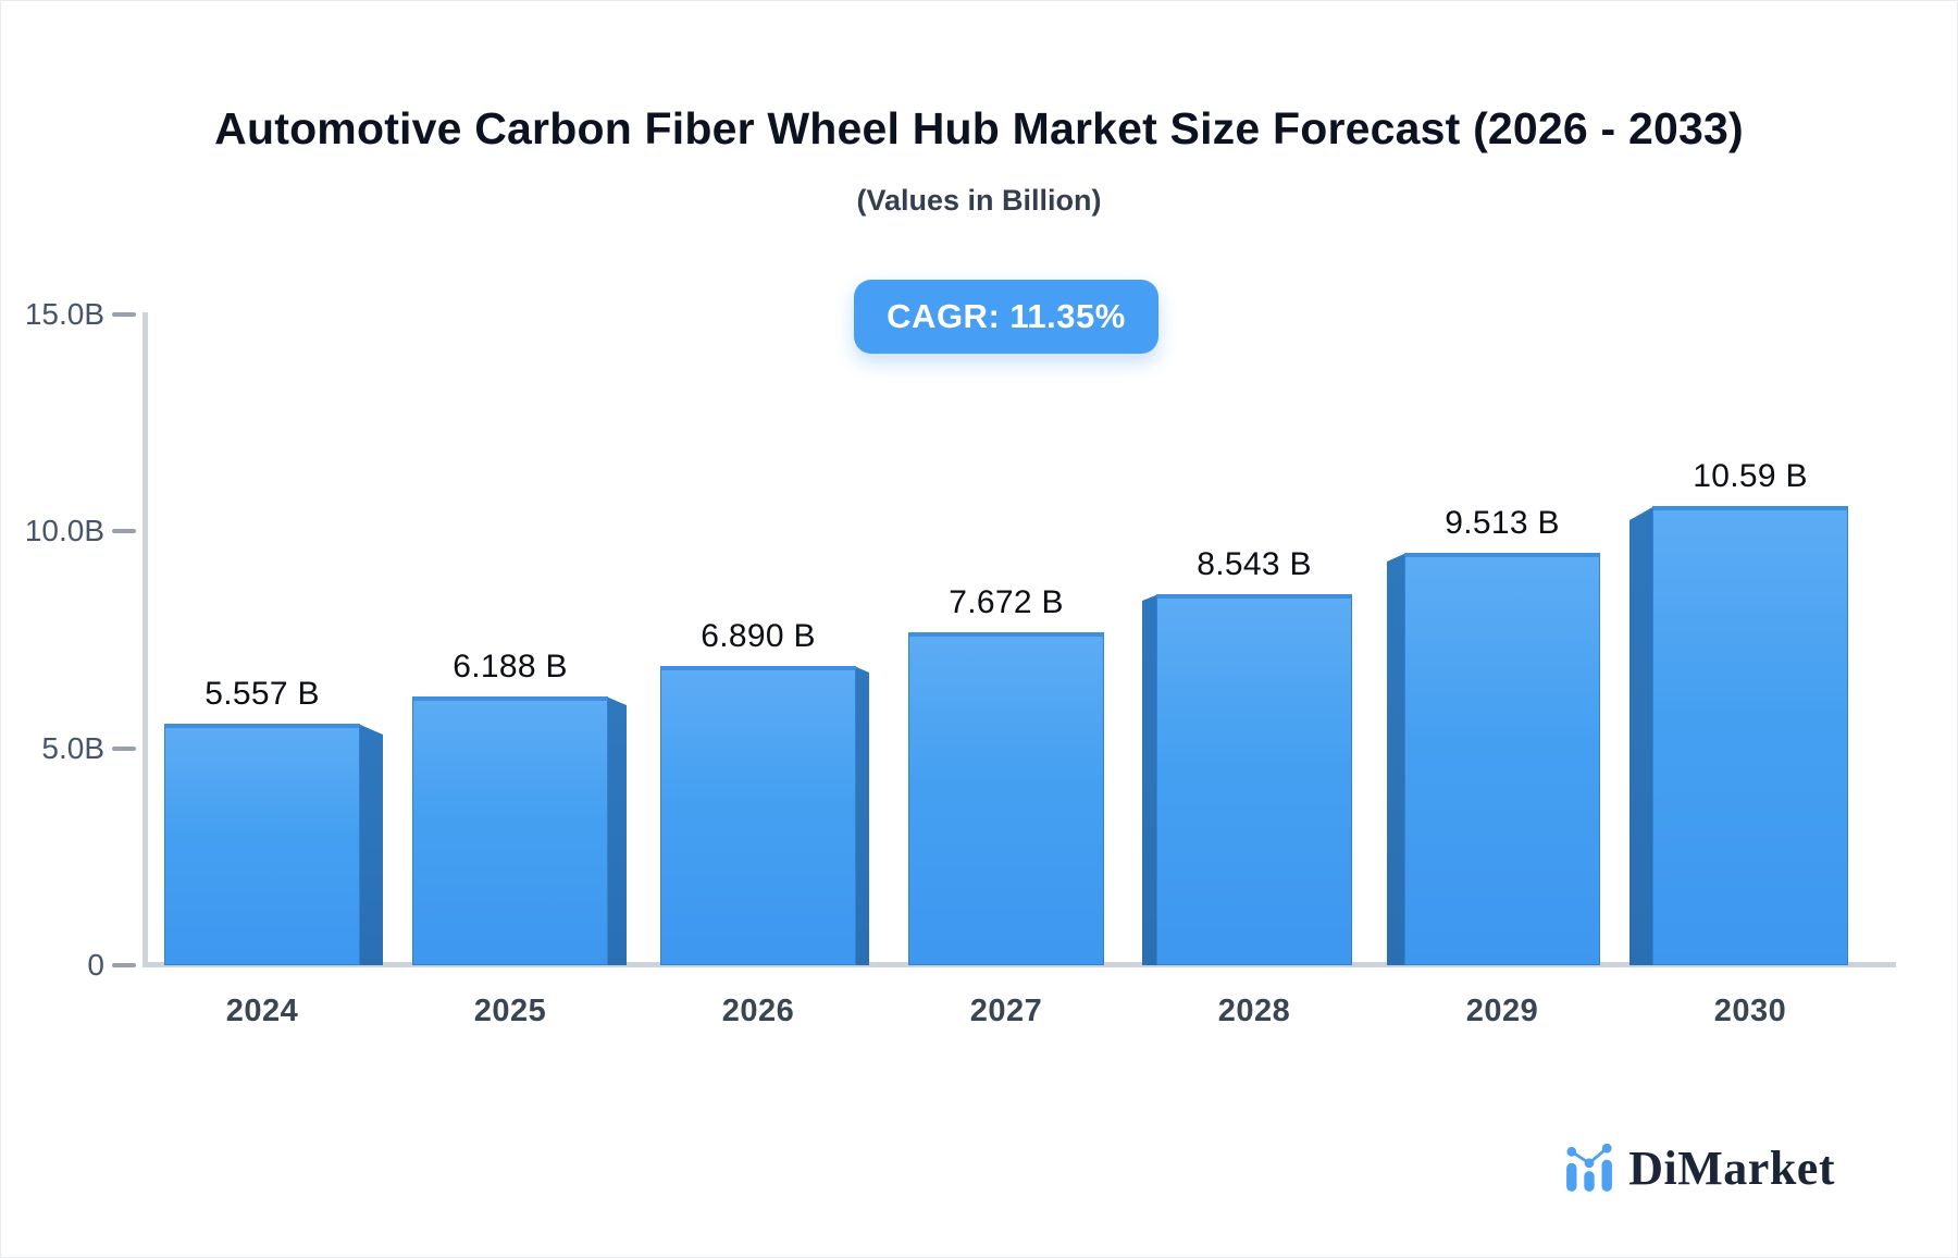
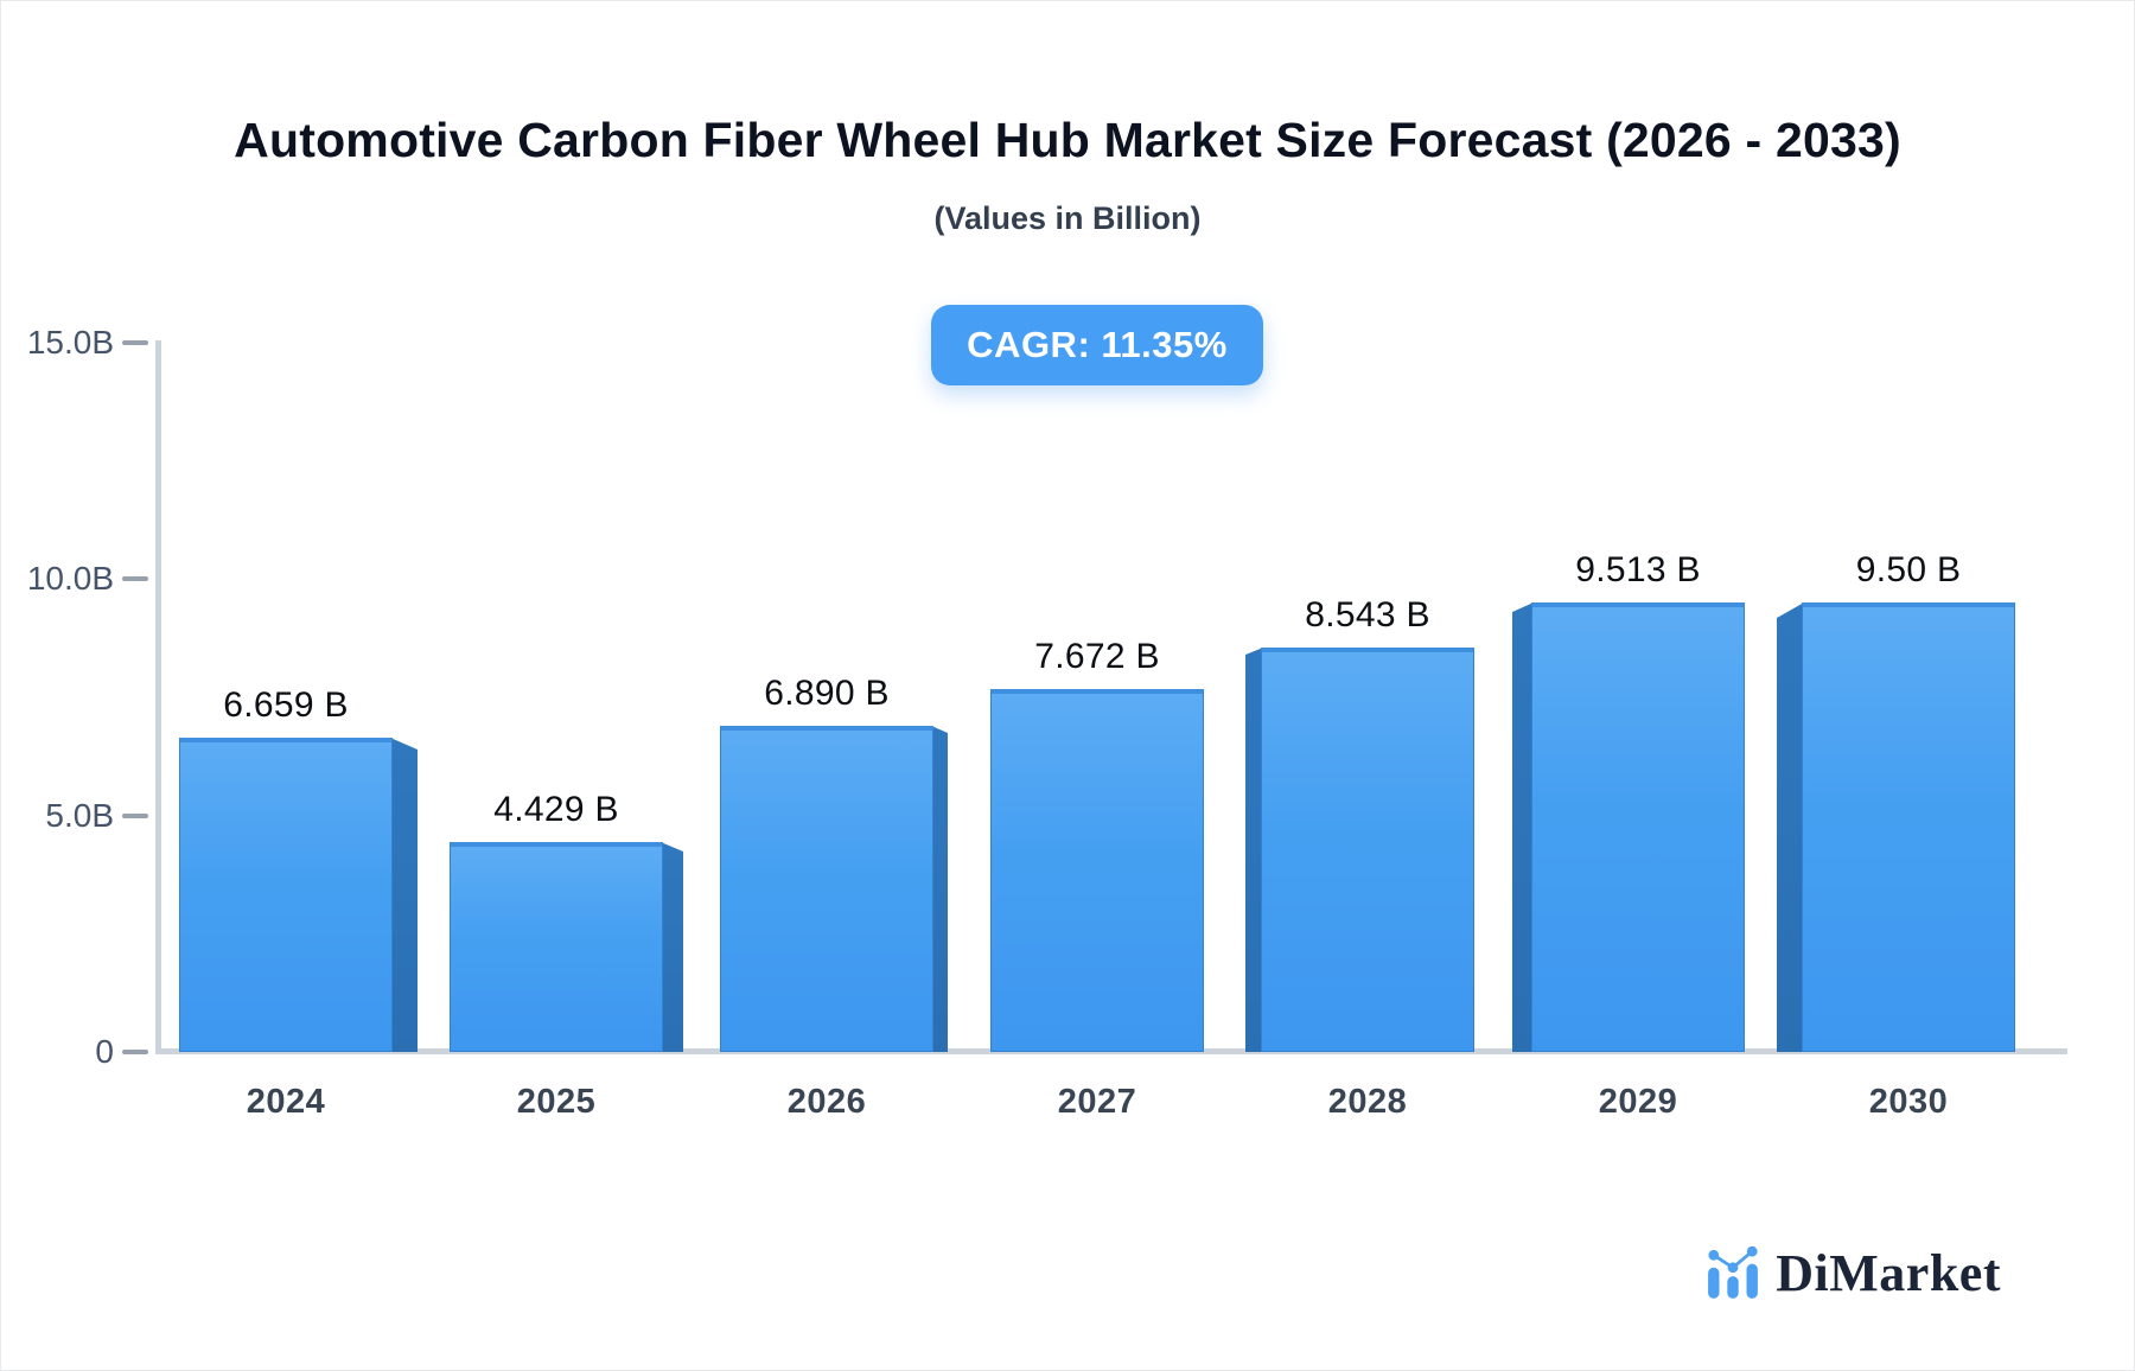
2024: 5.557 -> 6.659
2025: 6.188 -> 4.429
2030: 10.59 -> 9.50
